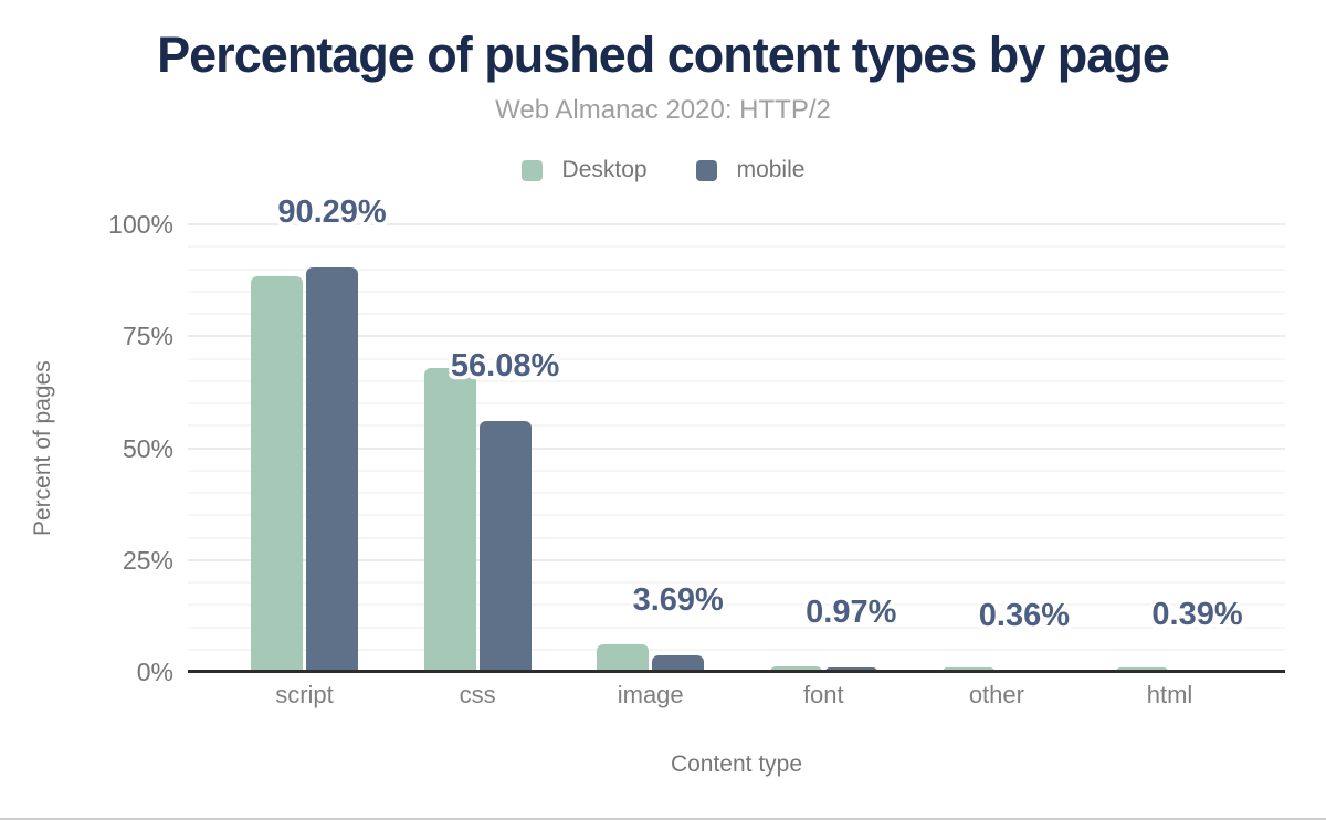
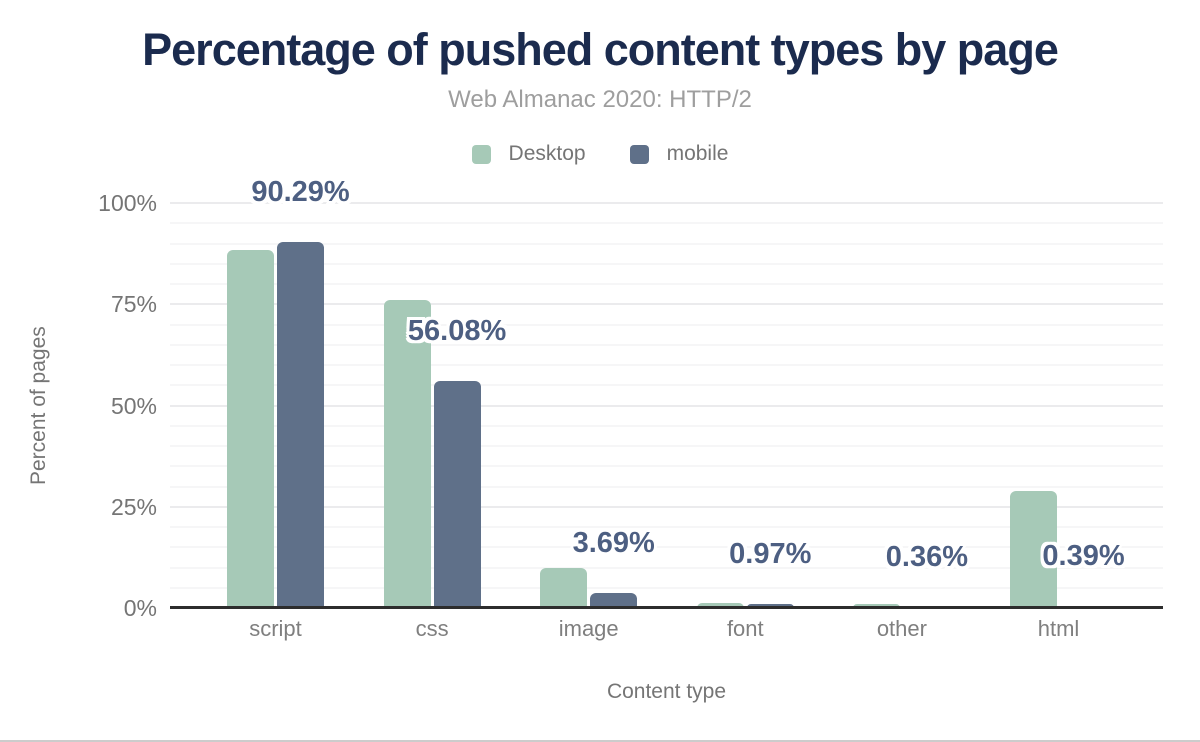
Desktop/css: 68% -> 76%
Desktop/image: 6% -> 10%
Desktop/html: 1% -> 29%
